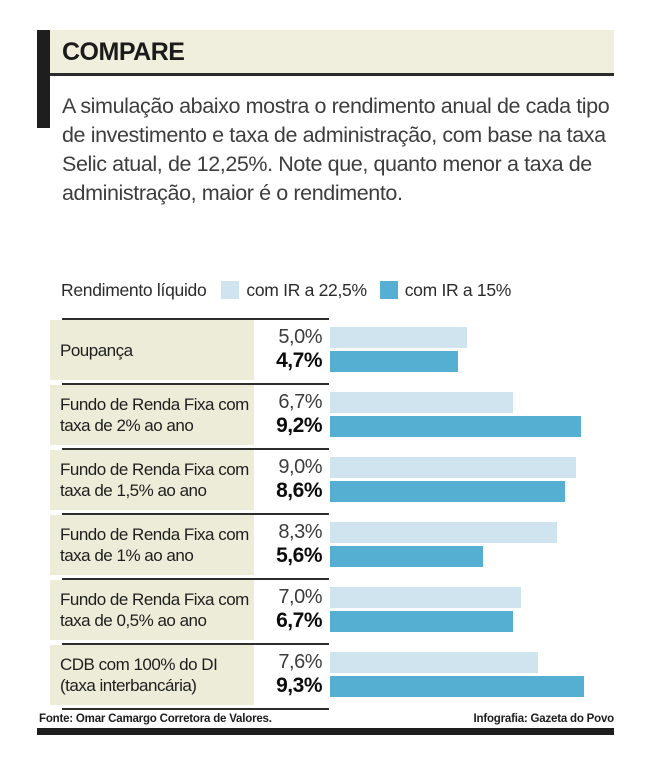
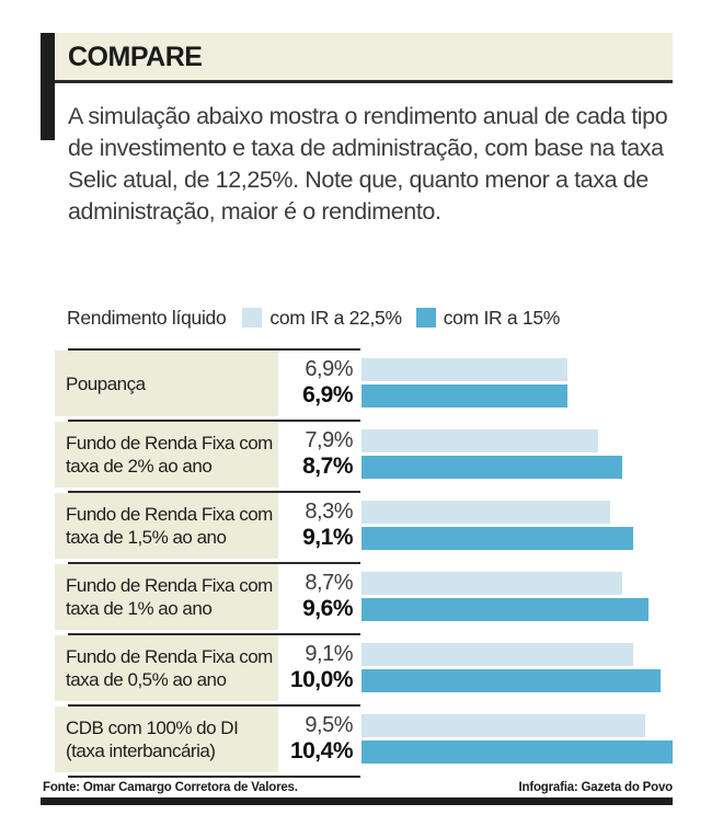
com IR a 22,5%/Poupança: 5,0% -> 6,9%
com IR a 15%/Poupança: 4,7% -> 6,9%
com IR a 22,5%/Fundo de Renda Fixa com taxa de 2% ao ano: 6,7% -> 7,9%
com IR a 15%/Fundo de Renda Fixa com taxa de 2% ao ano: 9,2% -> 8,7%
com IR a 22,5%/Fundo de Renda Fixa com taxa de 1,5% ao ano: 9,0% -> 8,3%
com IR a 15%/Fundo de Renda Fixa com taxa de 1,5% ao ano: 8,6% -> 9,1%
com IR a 22,5%/Fundo de Renda Fixa com taxa de 1% ao ano: 8,3% -> 8,7%
com IR a 15%/Fundo de Renda Fixa com taxa de 1% ao ano: 5,6% -> 9,6%
com IR a 22,5%/Fundo de Renda Fixa com taxa de 0,5% ao ano: 7,0% -> 9,1%
com IR a 15%/Fundo de Renda Fixa com taxa de 0,5% ao ano: 6,7% -> 10,0%
com IR a 22,5%/CDB com 100% do DI (taxa interbancária): 7,6% -> 9,5%
com IR a 15%/CDB com 100% do DI (taxa interbancária): 9,3% -> 10,4%
